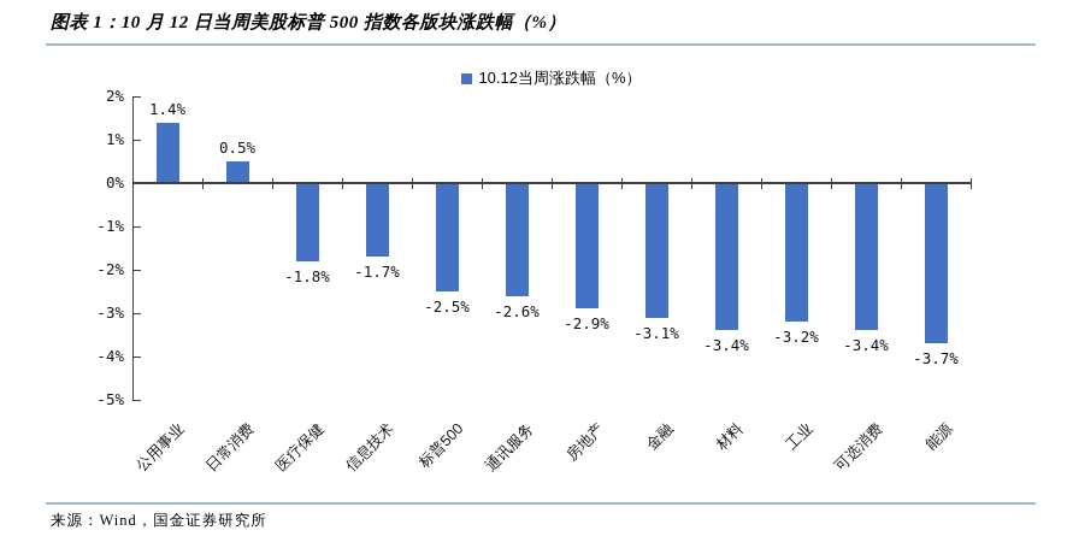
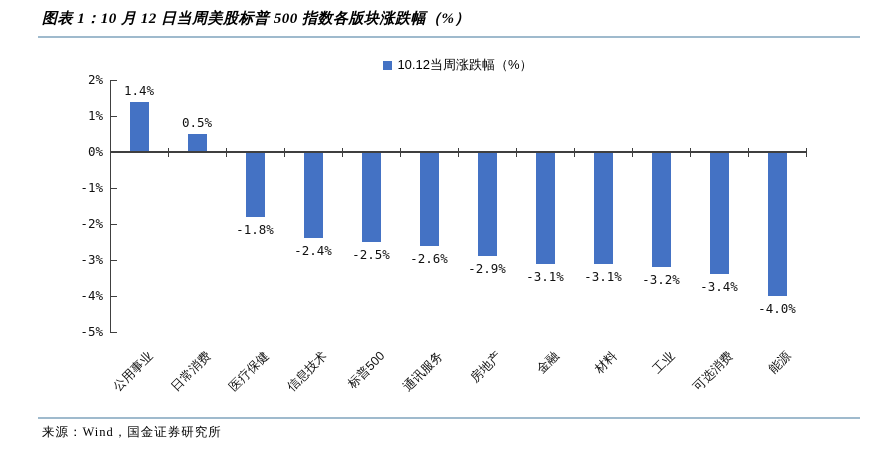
信息技术: -1.7% -> -2.4%
材料: -3.4% -> -3.1%
能源: -3.7% -> -4.0%
